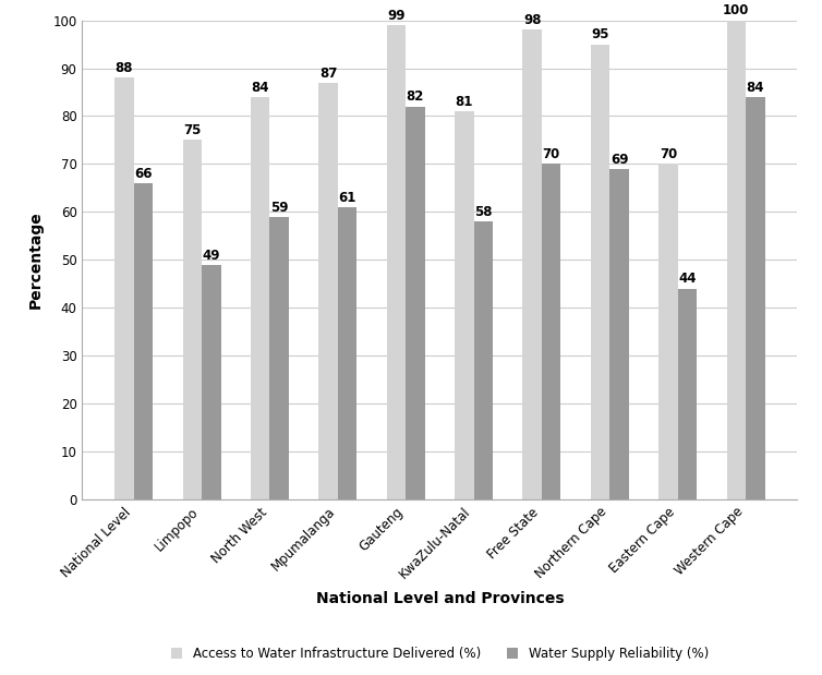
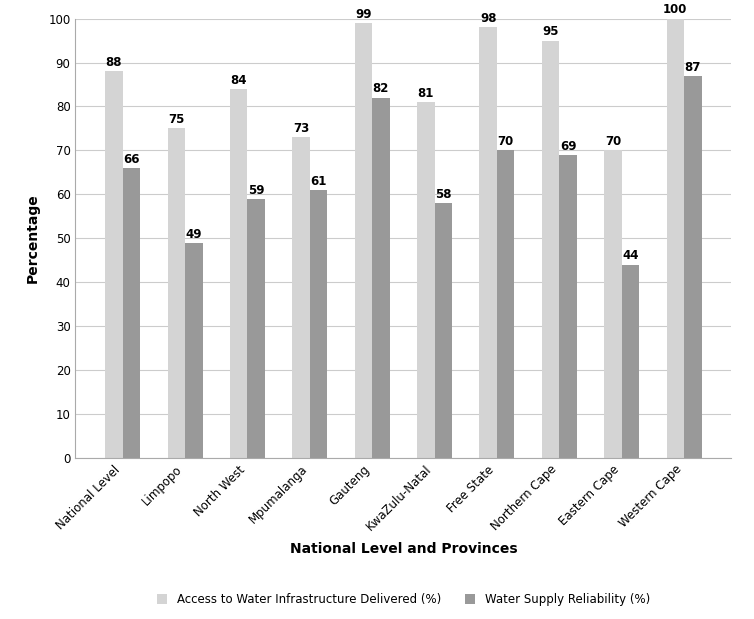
Access to Water Infrastructure Delivered (%)/Mpumalanga: 87 -> 73
Water Supply Reliability (%)/Western Cape: 84 -> 87
